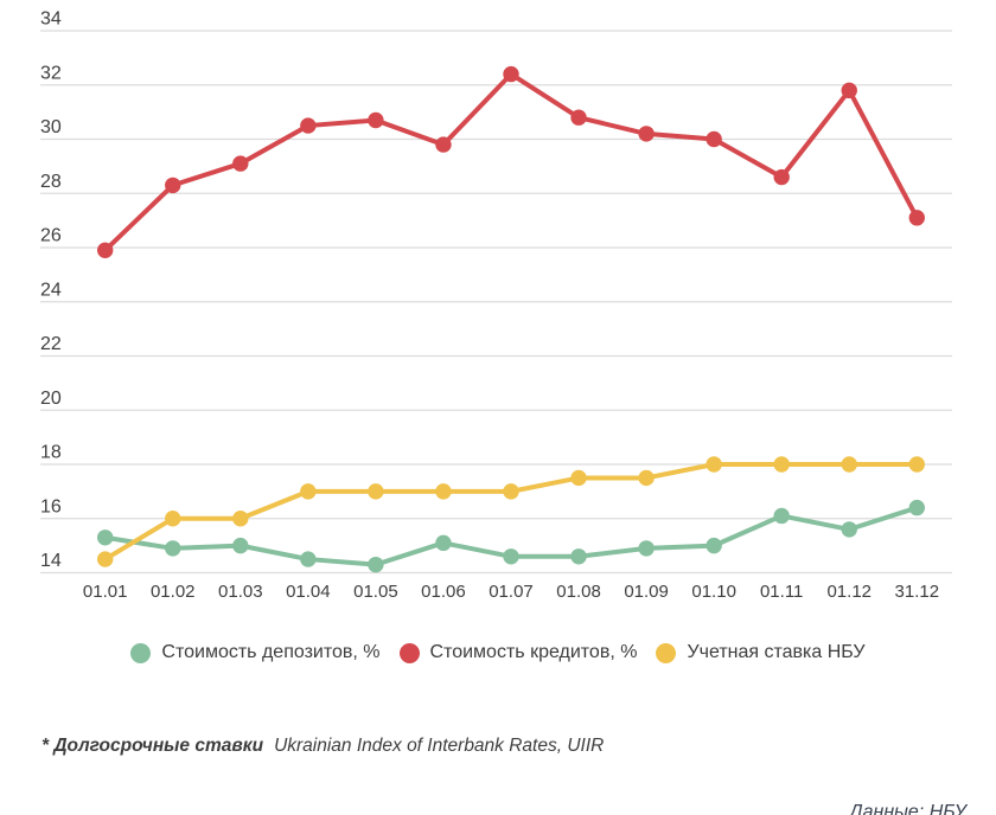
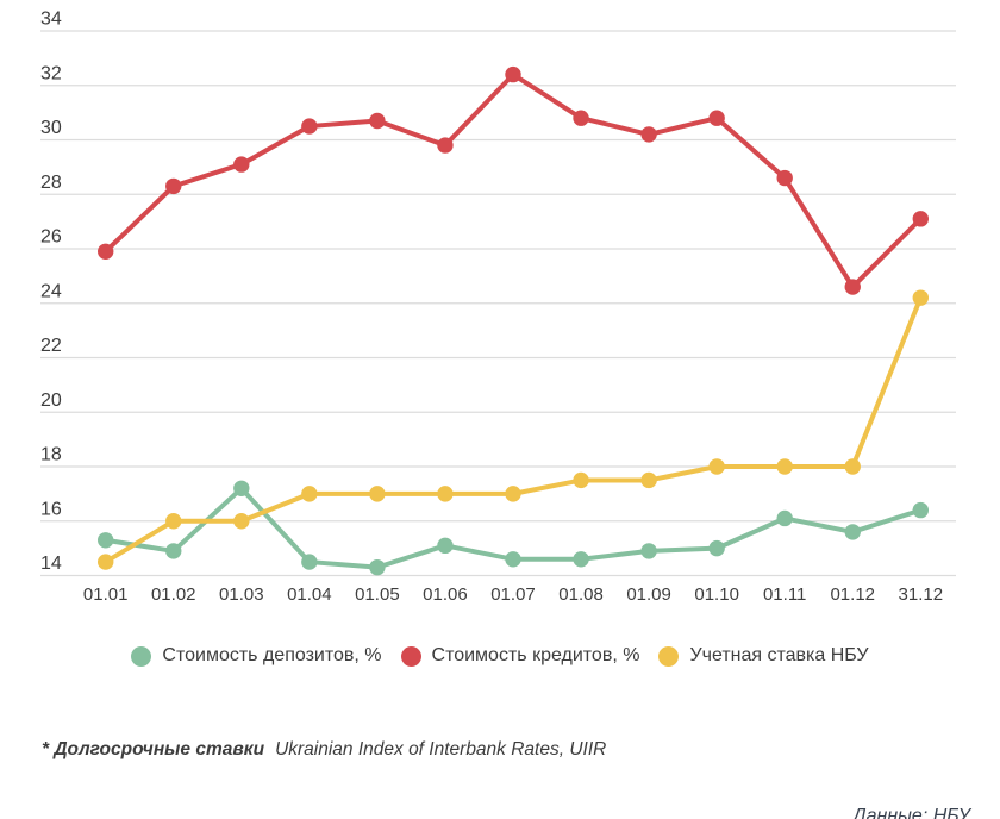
Стоимость депозитов, %/01.03: 15.0 -> 17.2
Стоимость кредитов, %/01.10: 30.0 -> 30.8
Стоимость кредитов, %/01.12: 31.8 -> 24.6
Учетная ставка НБУ/31.12: 18.0 -> 24.2
